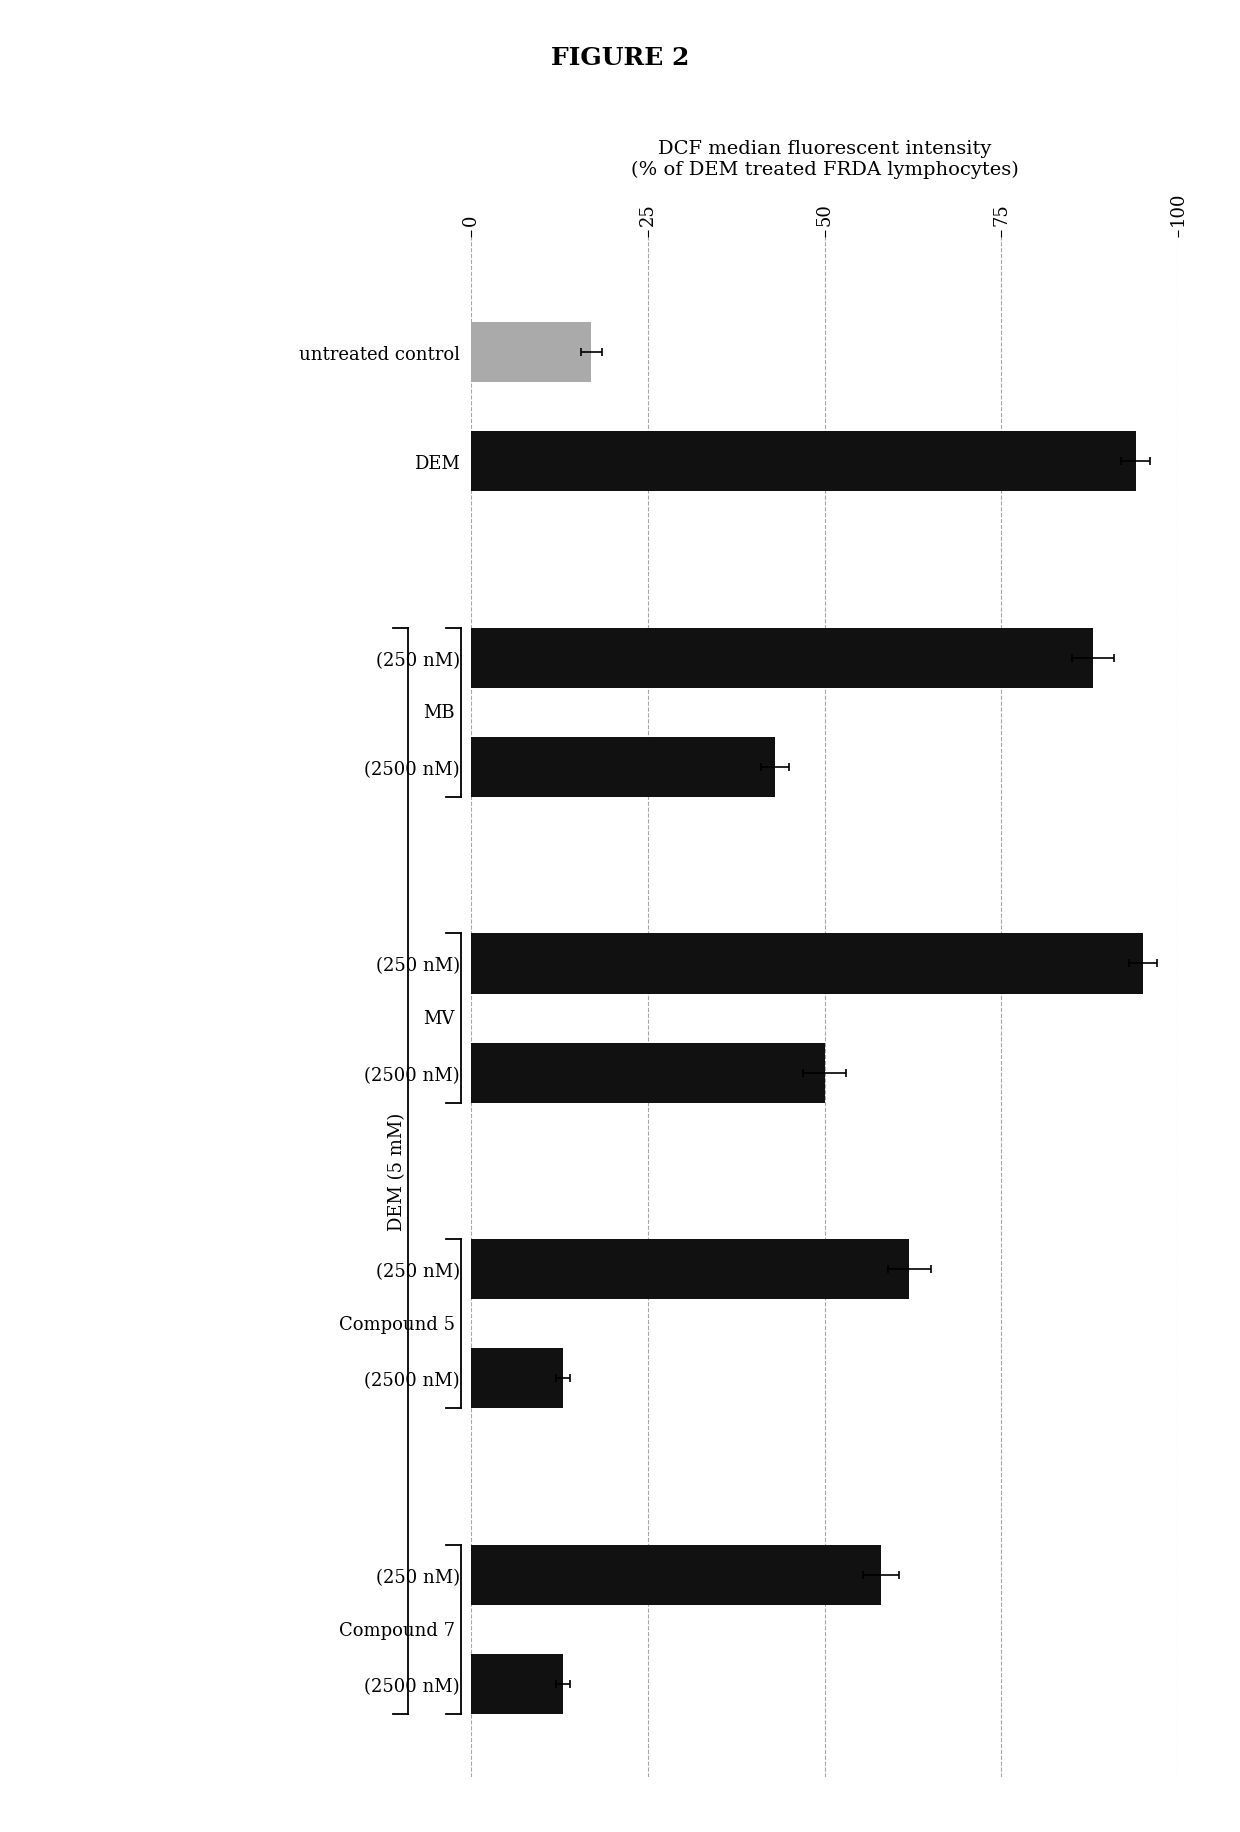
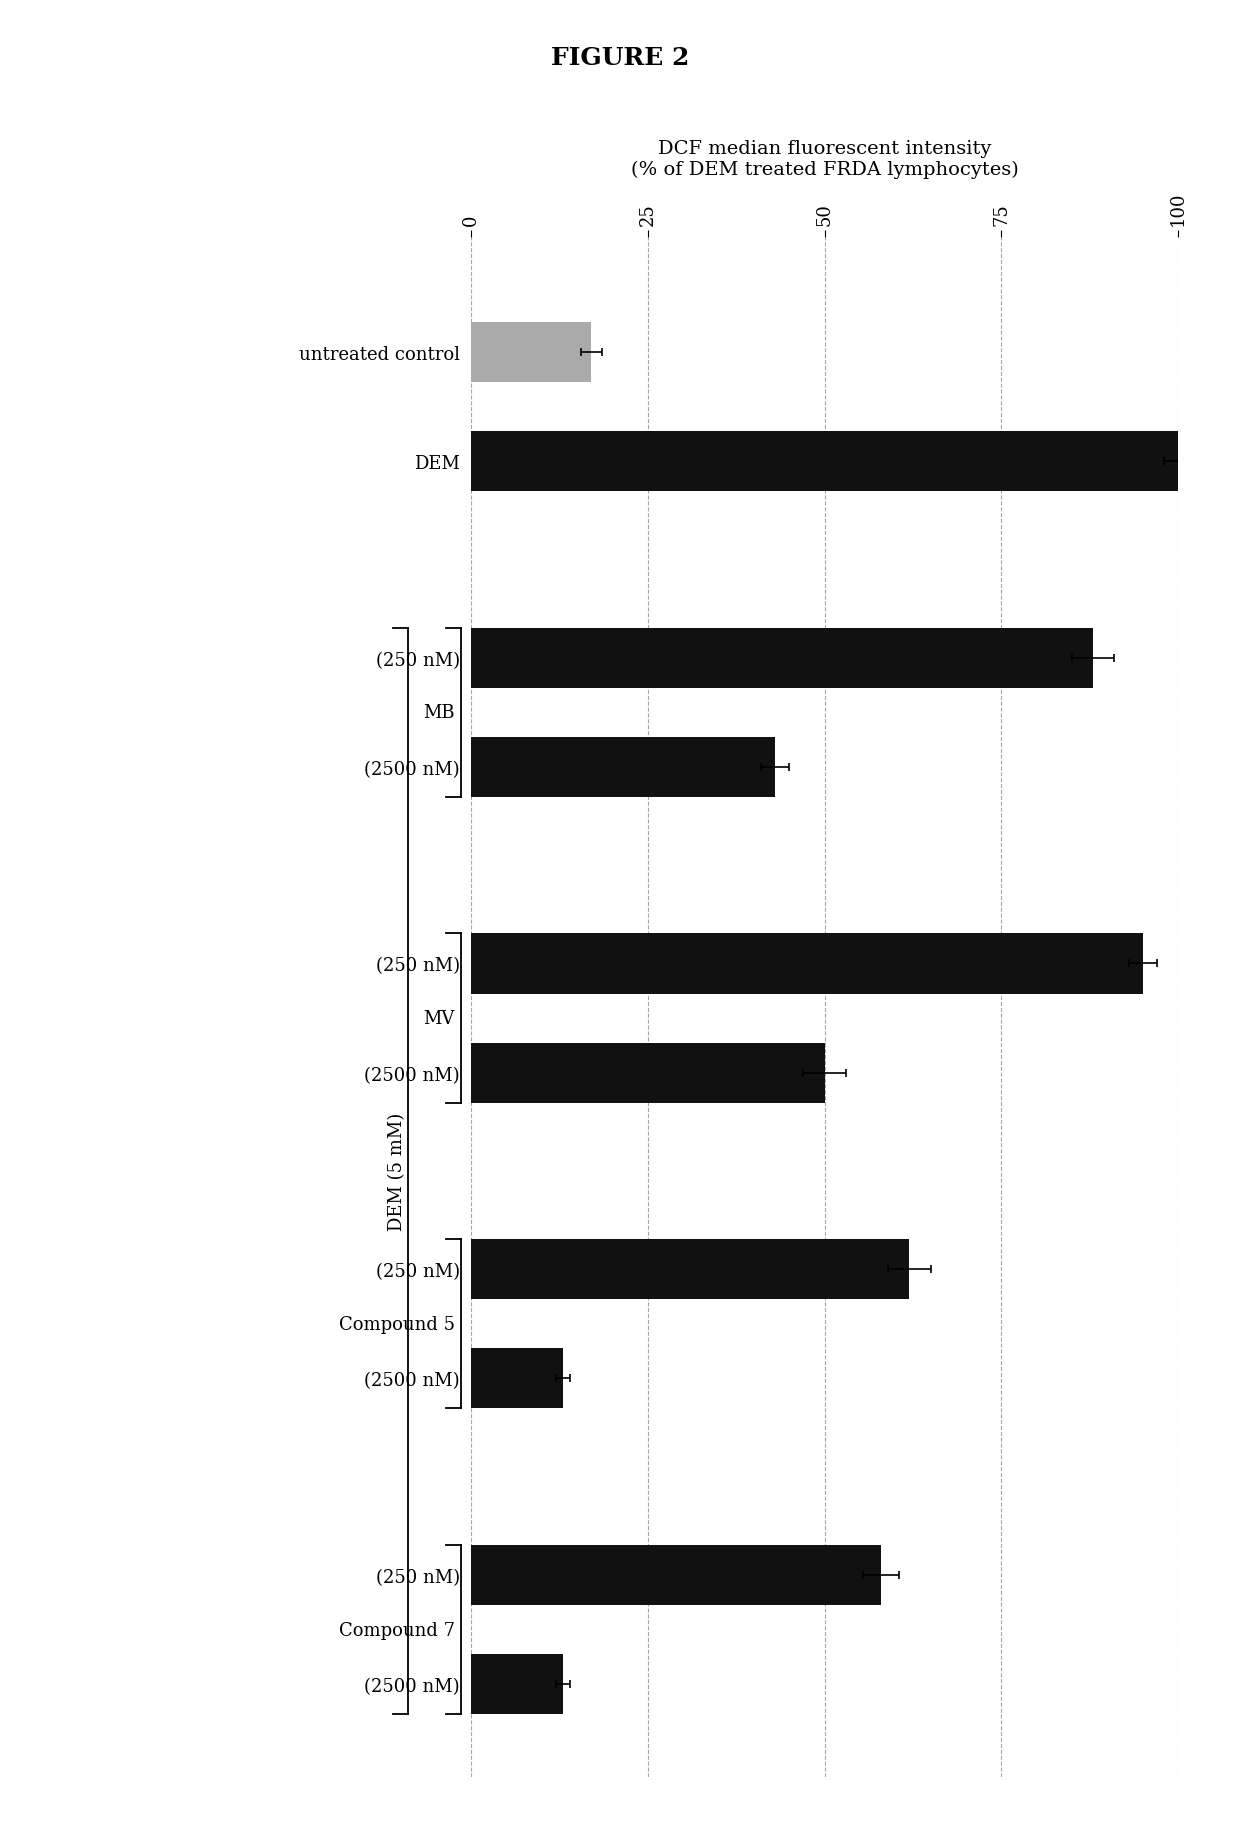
DEM: 94 -> 100
